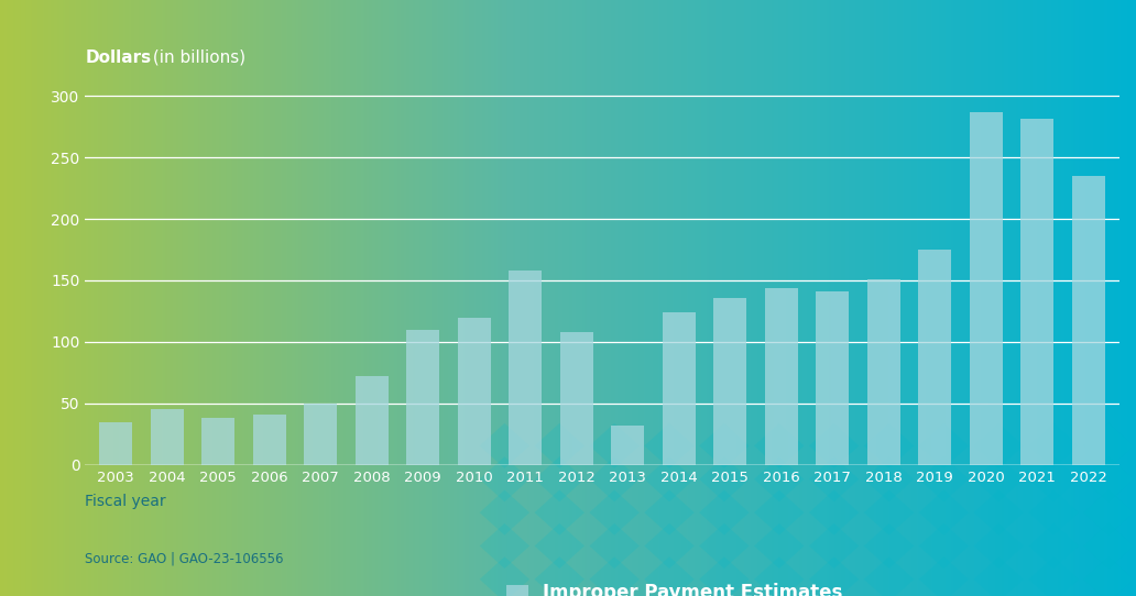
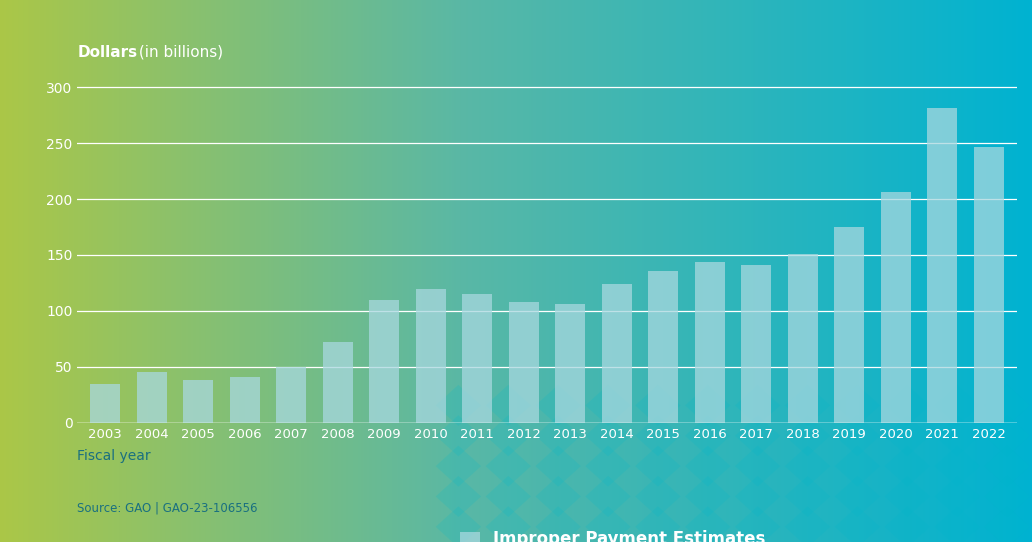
2011: 158 -> 115
2013: 32 -> 106
2020: 287 -> 206
2022: 235 -> 247
